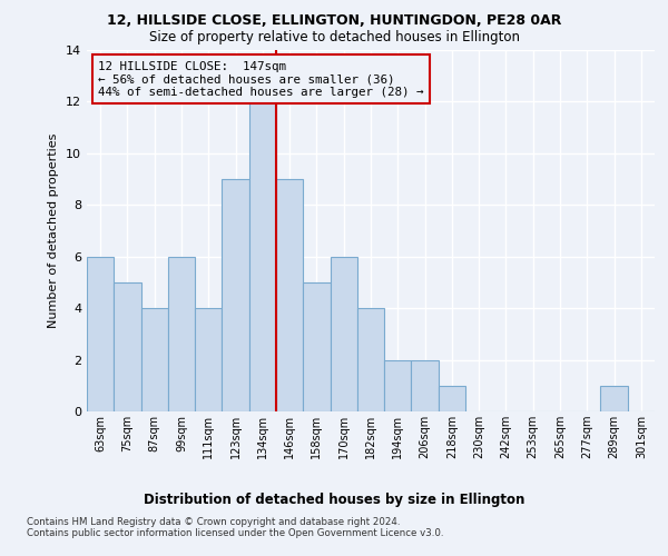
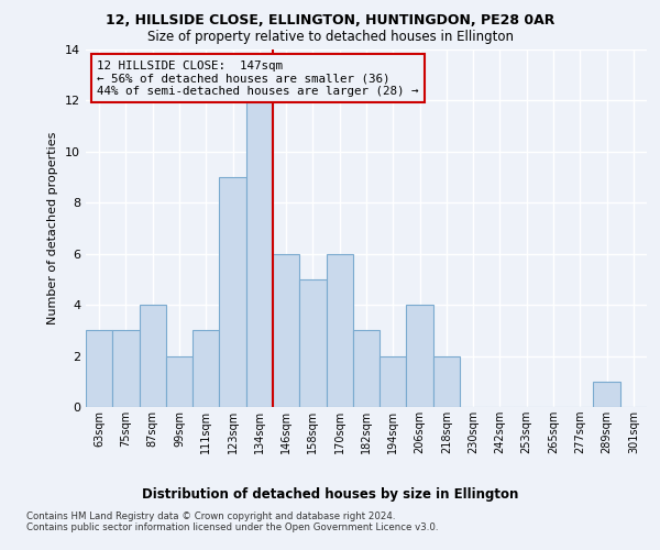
63sqm: 6 -> 3
75sqm: 5 -> 3
99sqm: 6 -> 2
111sqm: 4 -> 3
146sqm: 9 -> 6
182sqm: 4 -> 3
206sqm: 2 -> 4
218sqm: 1 -> 2
